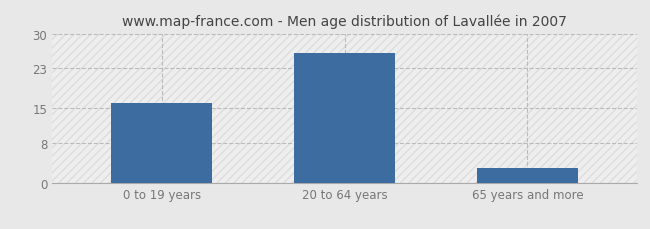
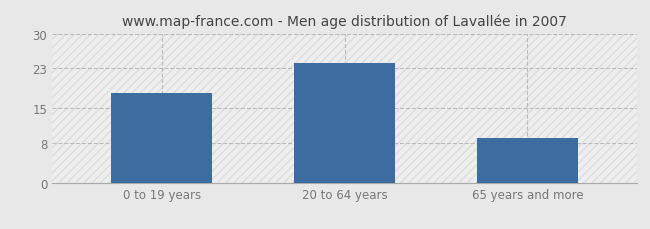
0 to 19 years: 16 -> 18
20 to 64 years: 26 -> 24
65 years and more: 3 -> 9
